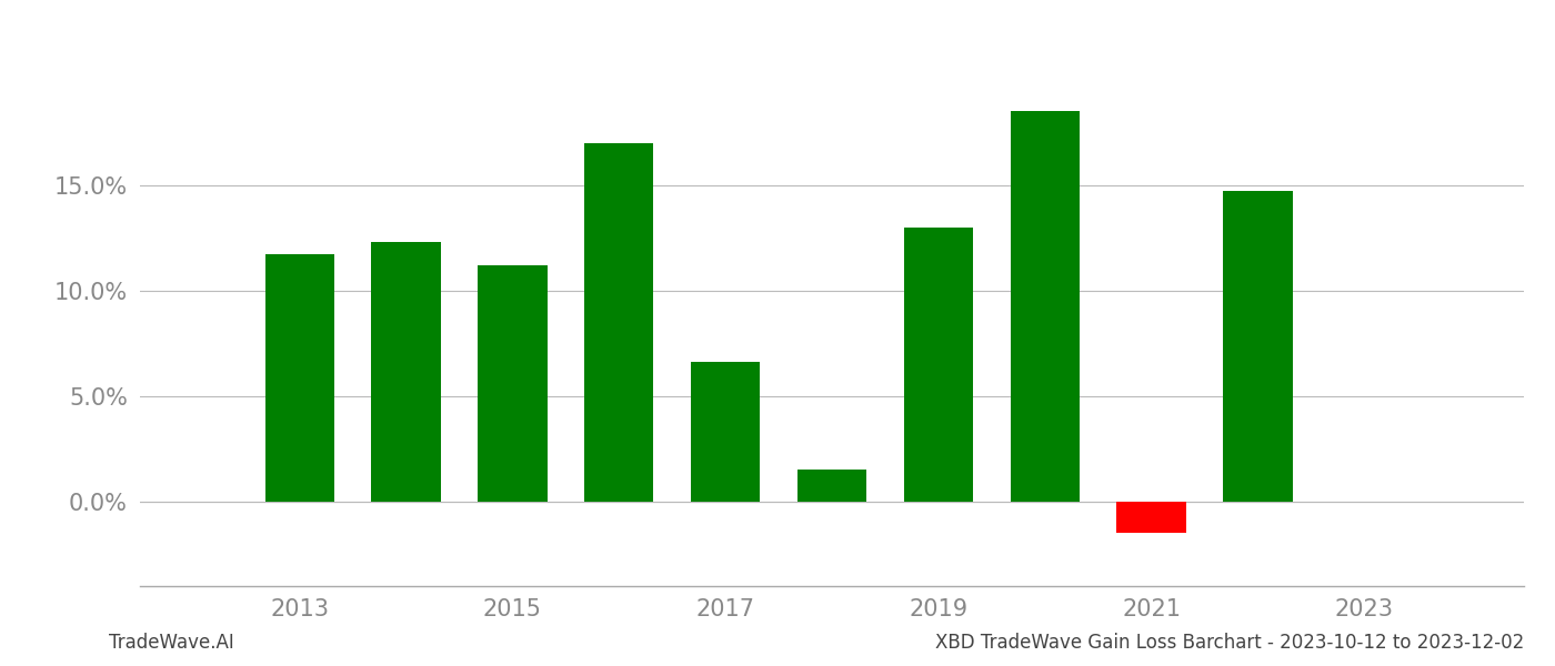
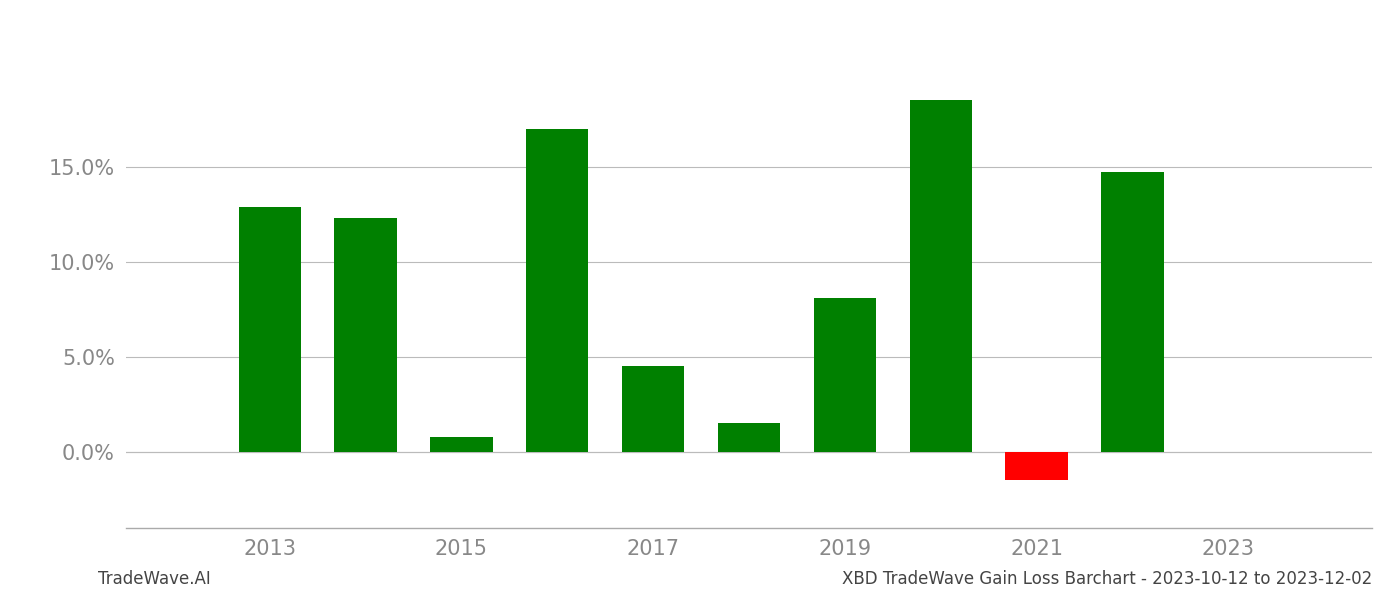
2013: 11.7% -> 12.9%
2015: 11.2% -> 0.8%
2017: 6.6% -> 4.5%
2019: 13.0% -> 8.1%
